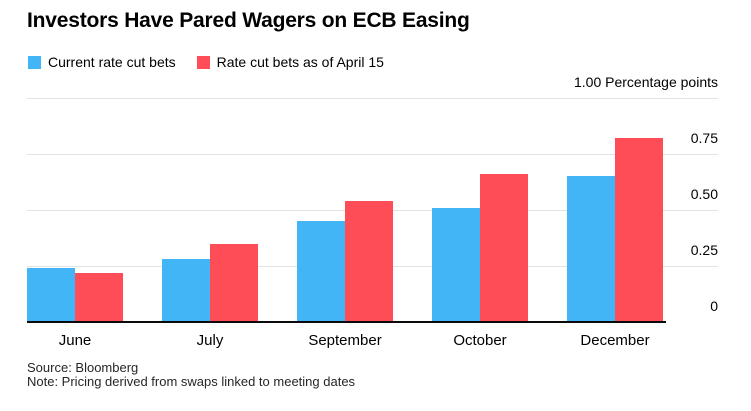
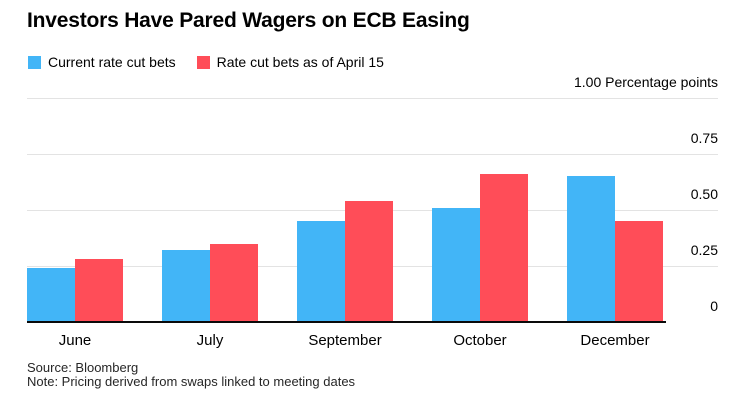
Rate cut bets as of April 15/June: 0.22 -> 0.28
Current rate cut bets/July: 0.28 -> 0.32
Rate cut bets as of April 15/December: 0.82 -> 0.45
